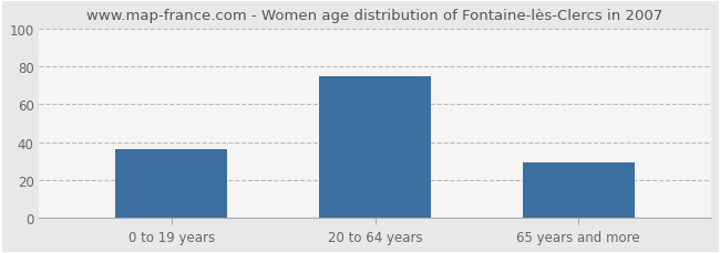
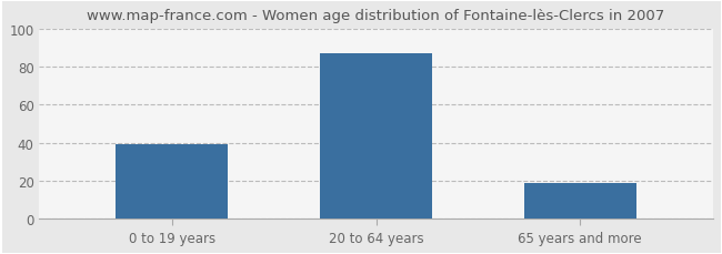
0 to 19 years: 36 -> 39
20 to 64 years: 75 -> 87
65 years and more: 29 -> 19
